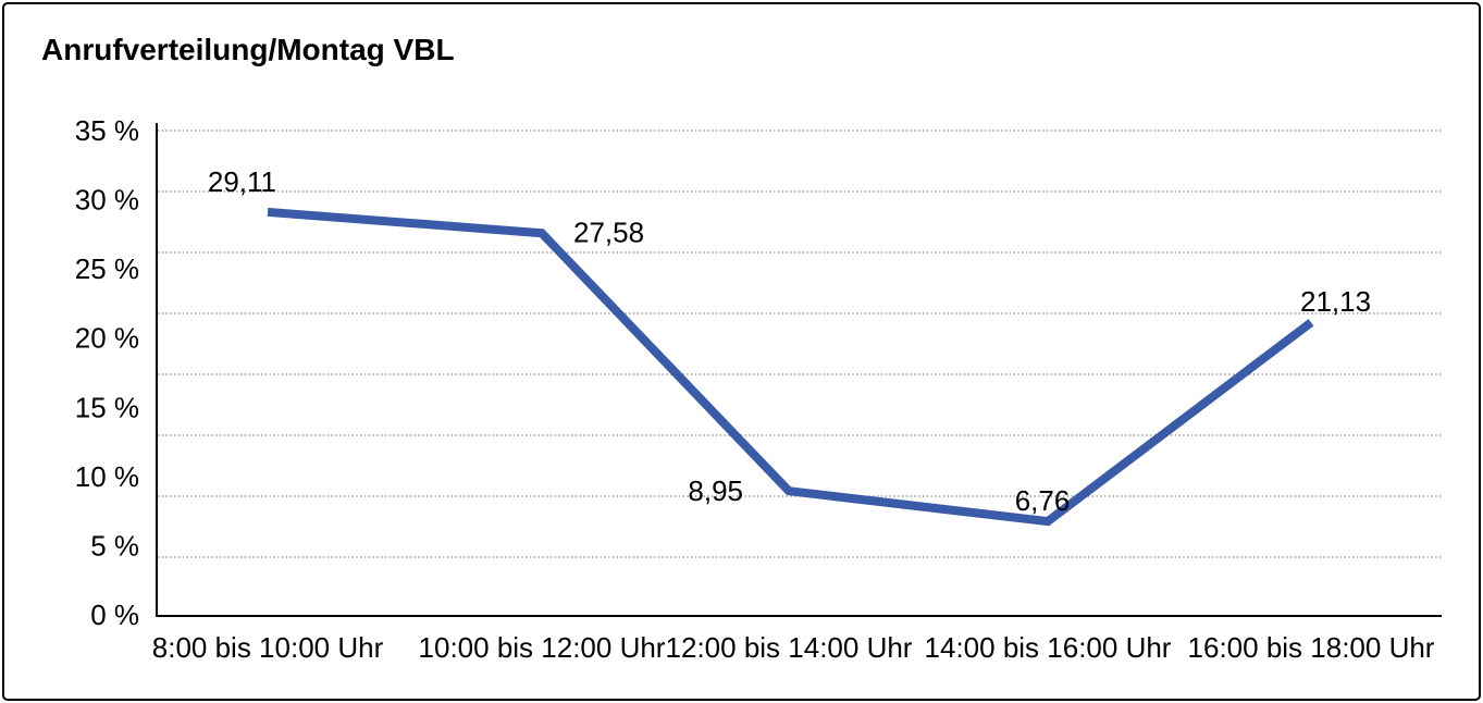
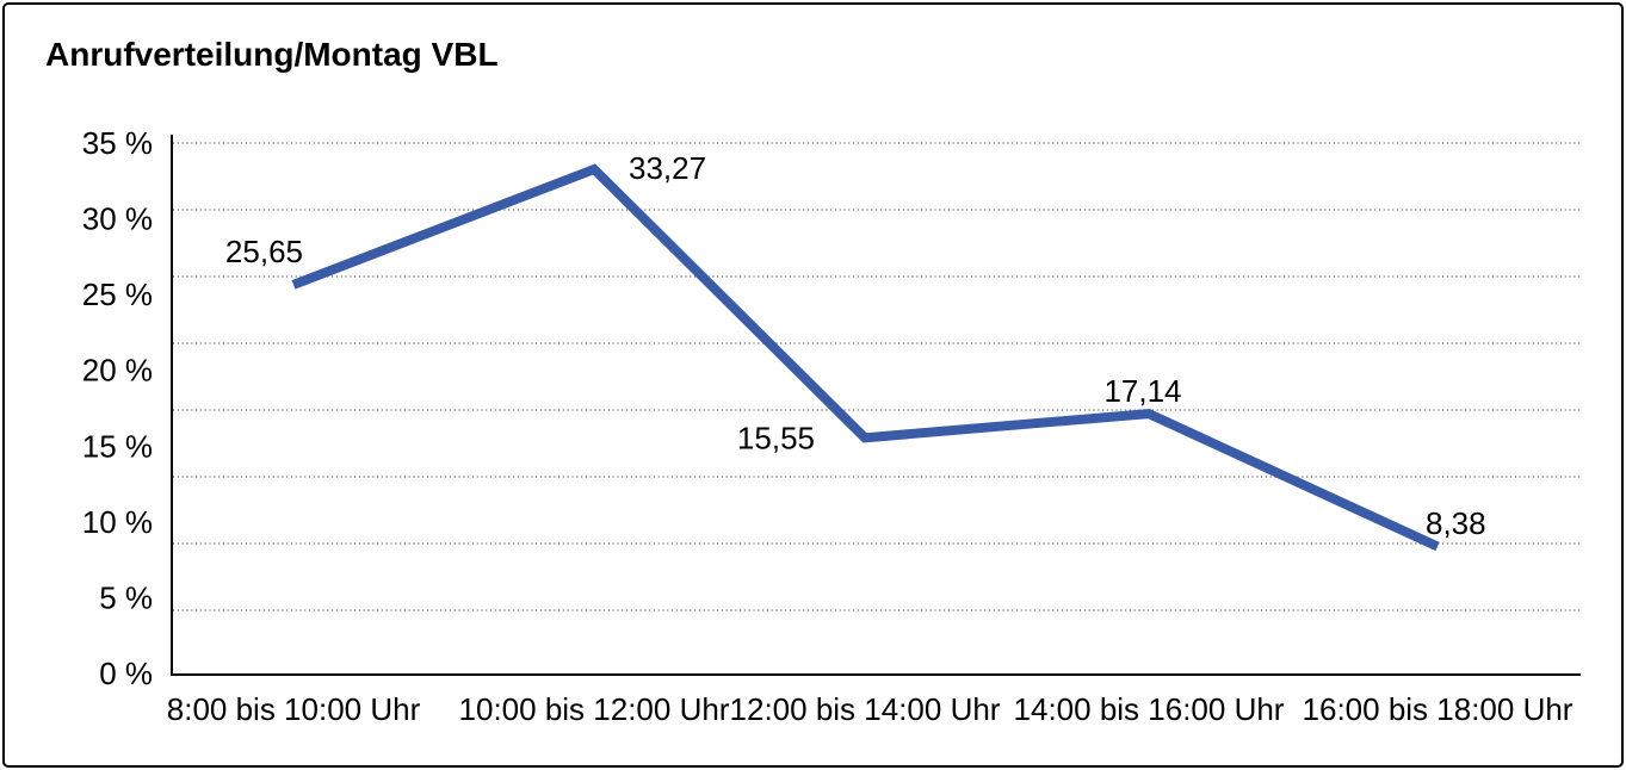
8:00 bis 10:00 Uhr: 29,11 -> 25,65
10:00 bis 12:00 Uhr: 27,58 -> 33,27
12:00 bis 14:00 Uhr: 8,95 -> 15,55
14:00 bis 16:00 Uhr: 6,76 -> 17,14
16:00 bis 18:00 Uhr: 21,13 -> 8,38
